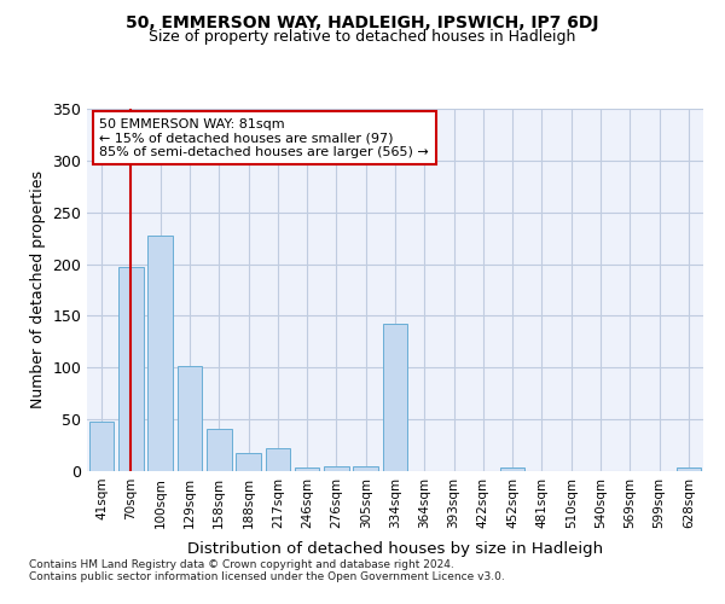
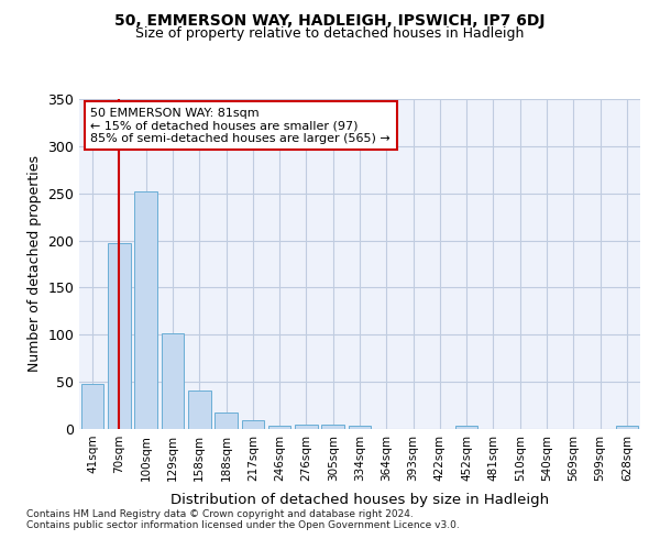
100sqm: 228 -> 252
217sqm: 22 -> 9
334sqm: 142 -> 3
